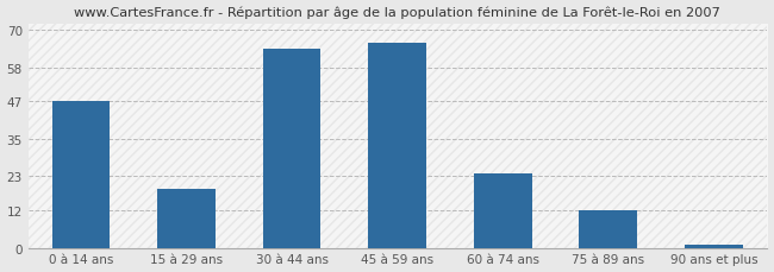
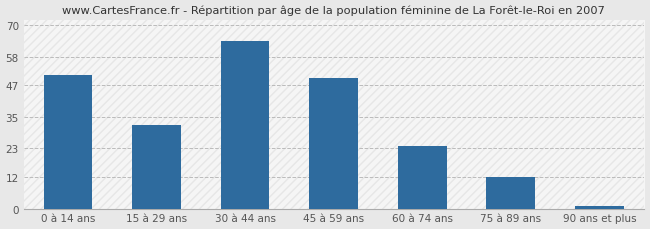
0 à 14 ans: 47 -> 51
15 à 29 ans: 19 -> 32
45 à 59 ans: 66 -> 50
